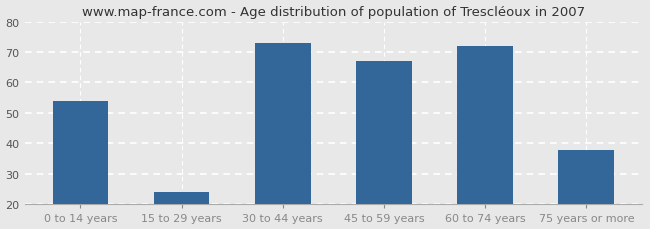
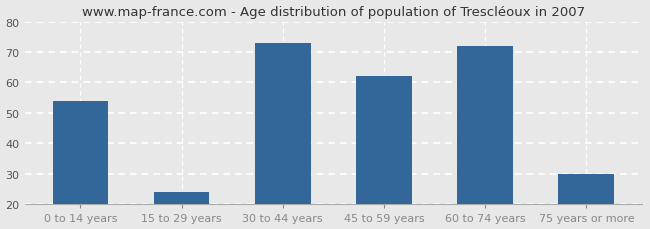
45 to 59 years: 67 -> 62
75 years or more: 38 -> 30
